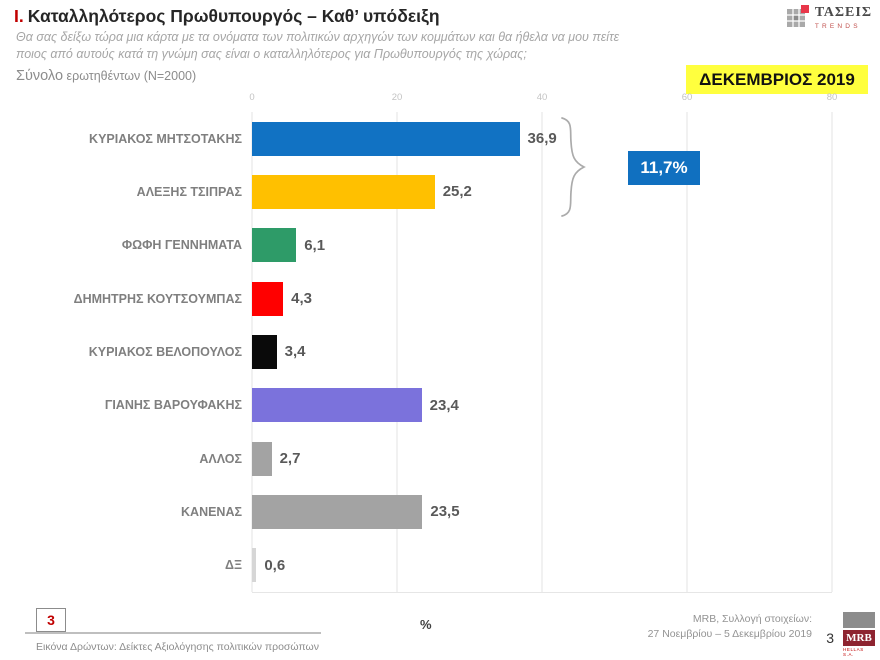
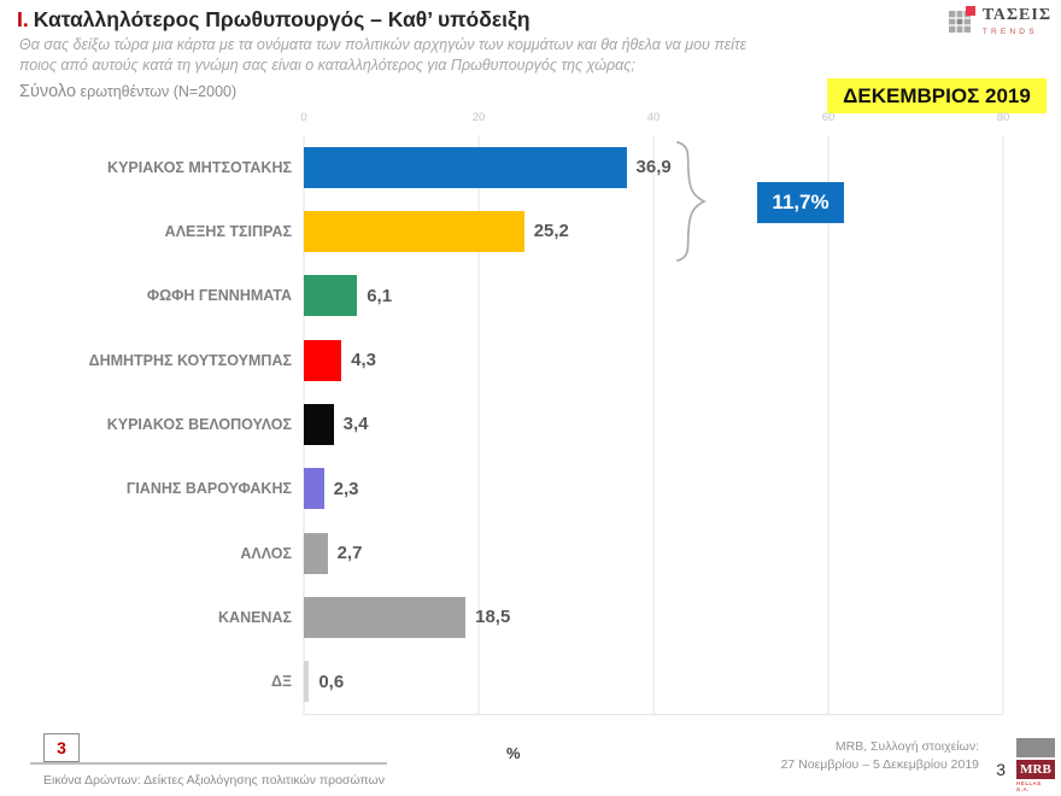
ΓΙΑΝΗΣ ΒΑΡΟΥΦΑΚΗΣ: 23,4 -> 2,3
ΚΑΝΕΝΑΣ: 23,5 -> 18,5
